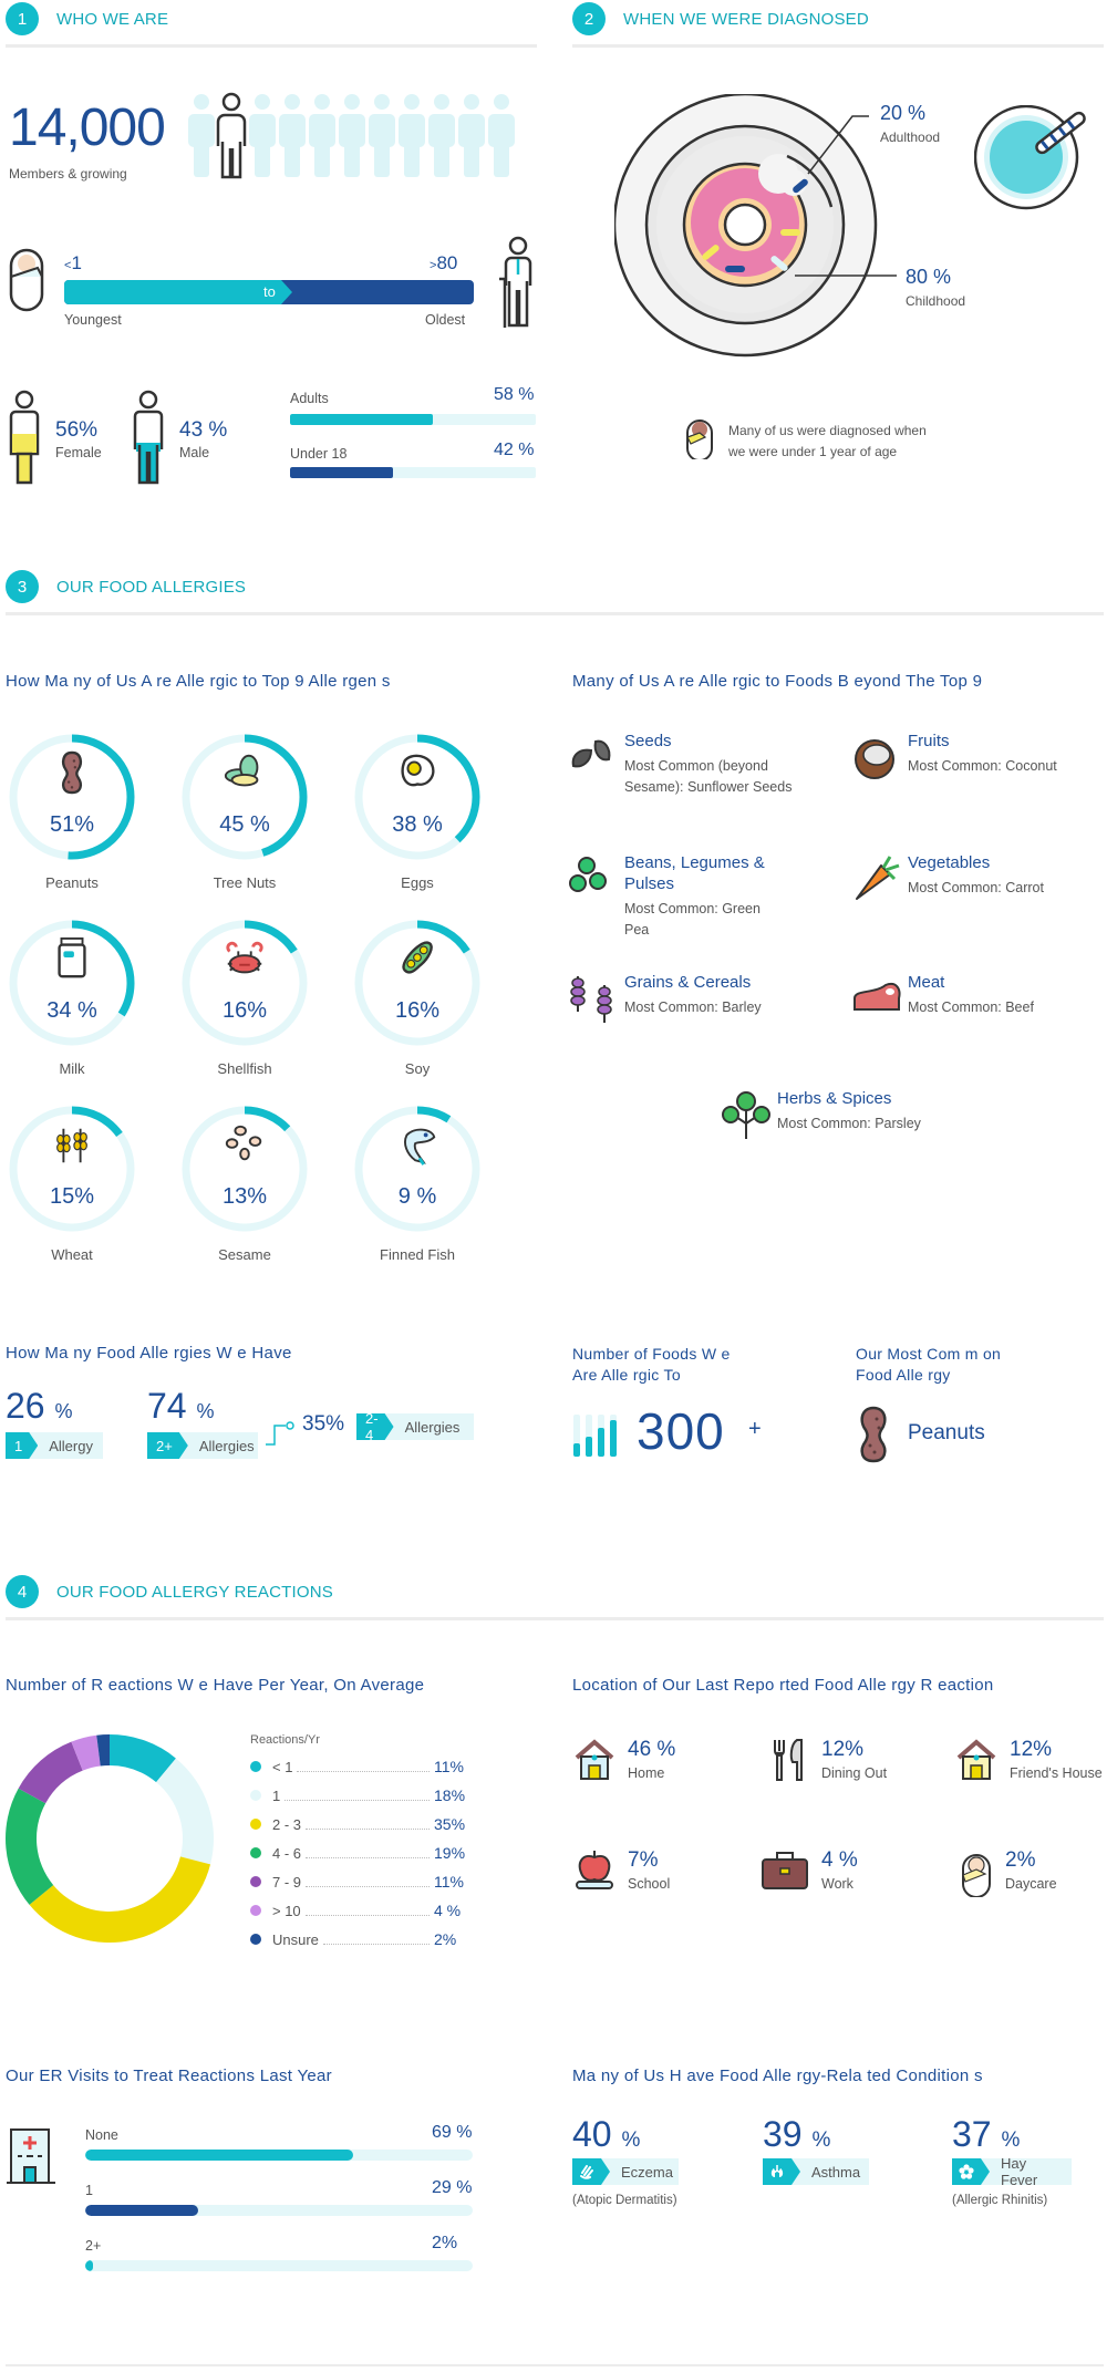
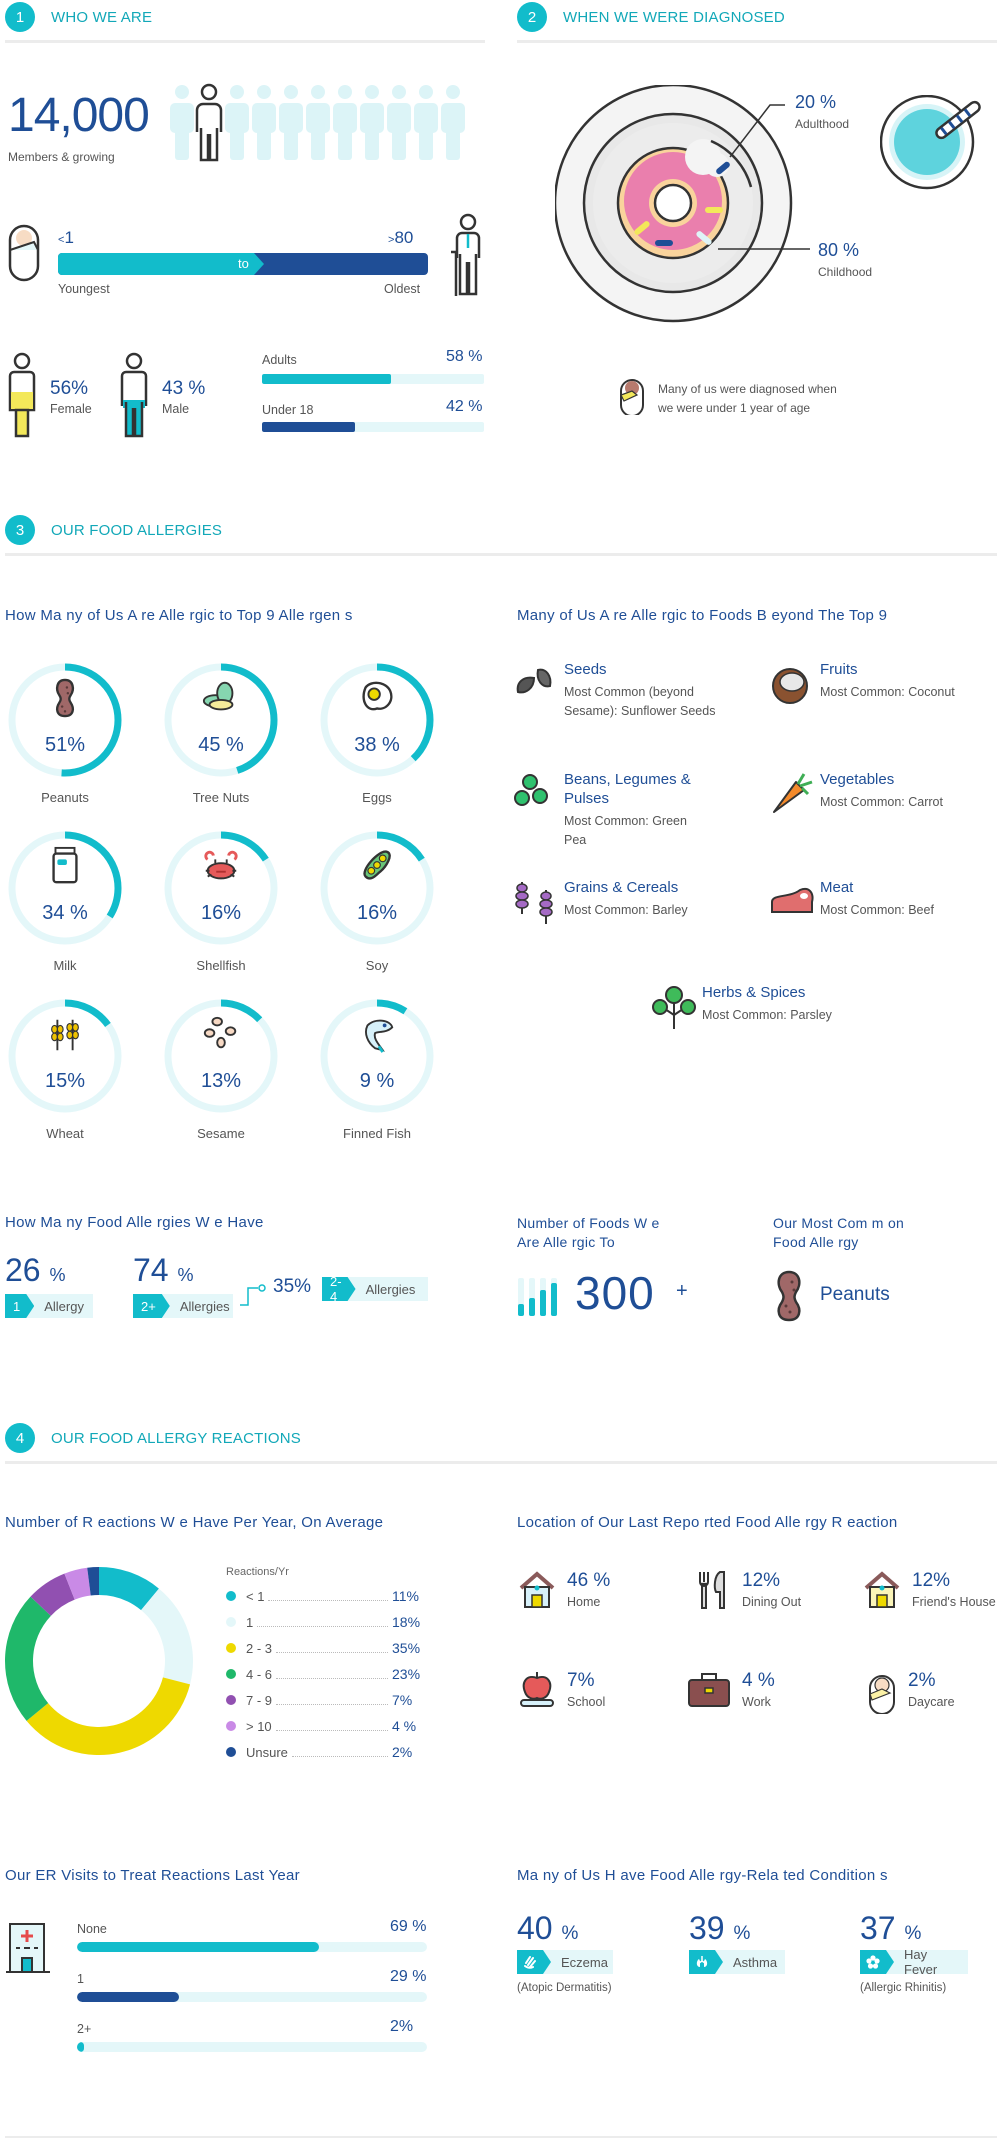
4 - 6: 19% -> 23%
7 - 9: 11% -> 7%
